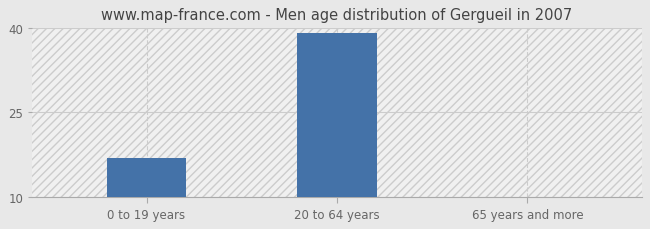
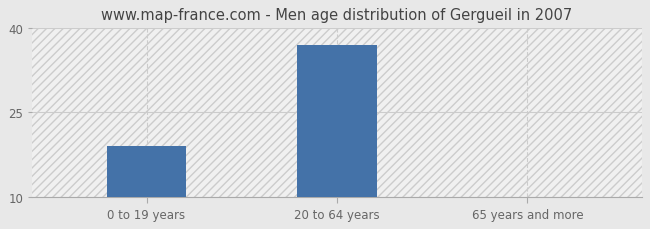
0 to 19 years: 17 -> 19
20 to 64 years: 39 -> 37
